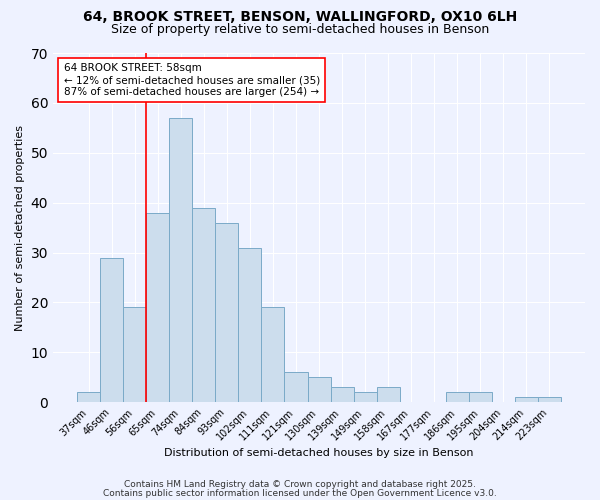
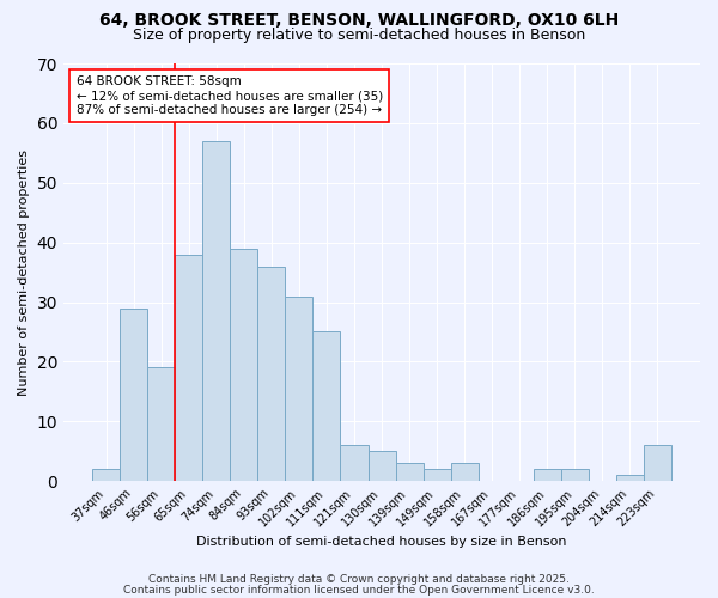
111sqm: 19 -> 25
223sqm: 1 -> 6
